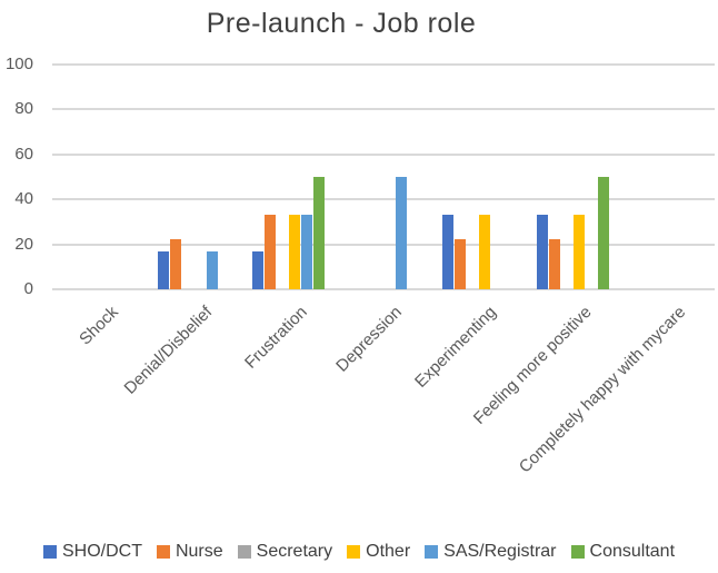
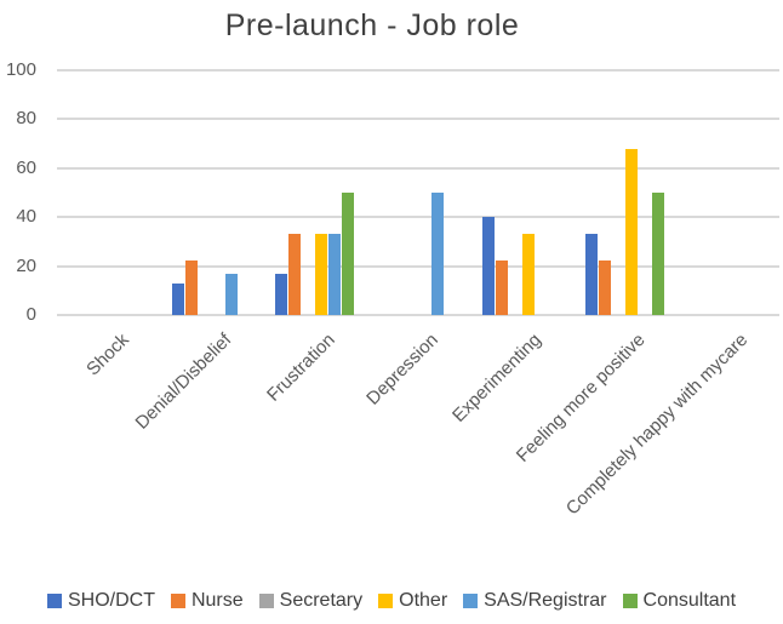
SHO/DCT/Denial/Disbelief: 17 -> 13
SHO/DCT/Experimenting: 33 -> 40
Other/Feeling more positive: 33 -> 68
